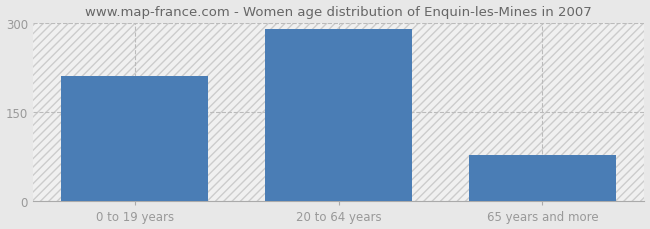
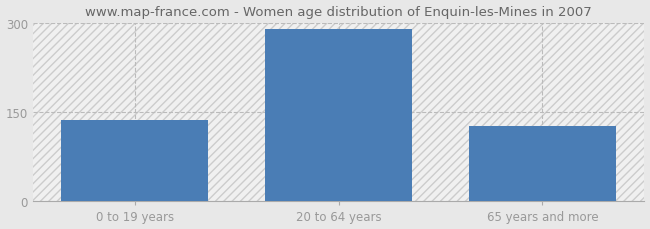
0 to 19 years: 210 -> 137
65 years and more: 78 -> 126
